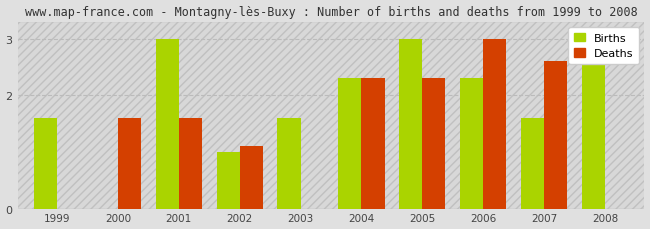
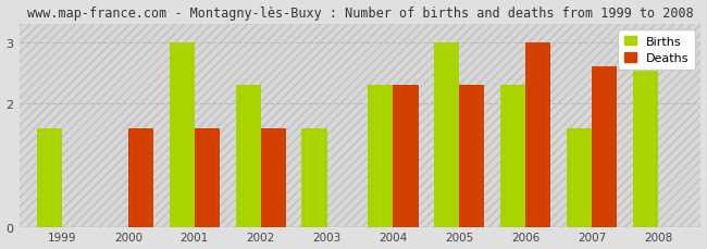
Births/2002: 1.0 -> 2.3
Deaths/2002: 1.1 -> 1.6
